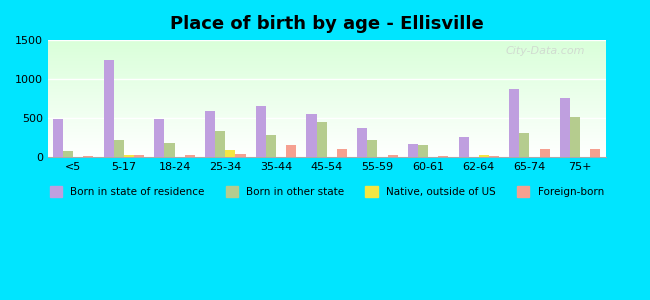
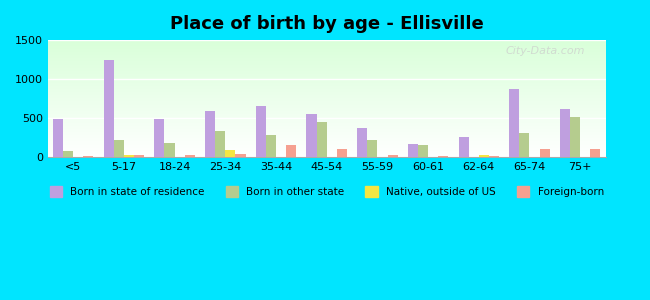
Born in state of residence/75+: 760 -> 620
